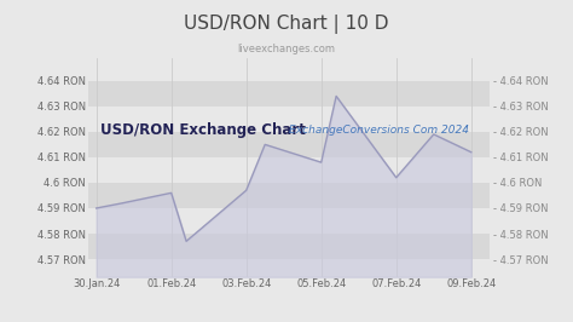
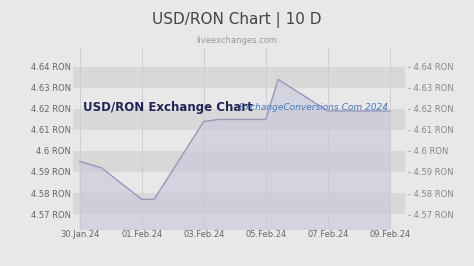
30.Jan.24: 4.590 RON -> 4.595 RON
01.Feb.24: 4.596 RON -> 4.577 RON
03.Feb.24: 4.597 RON -> 4.614 RON
05.Feb.24: 4.608 RON -> 4.615 RON
07.Feb.24: 4.602 RON -> 4.619 RON
09.Feb.24: 4.612 RON -> 4.619 RON
